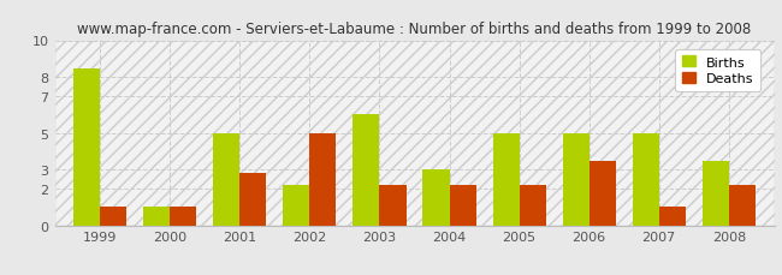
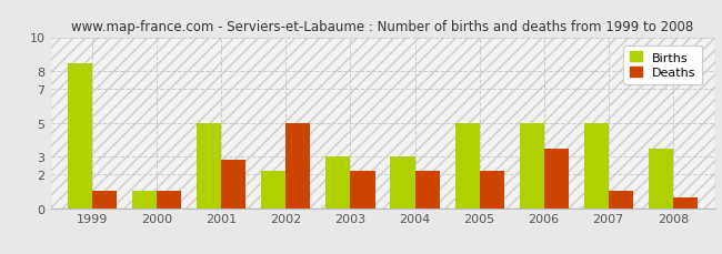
Births/2003: 6.0 -> 3.0
Deaths/2008: 2.2 -> 0.6
